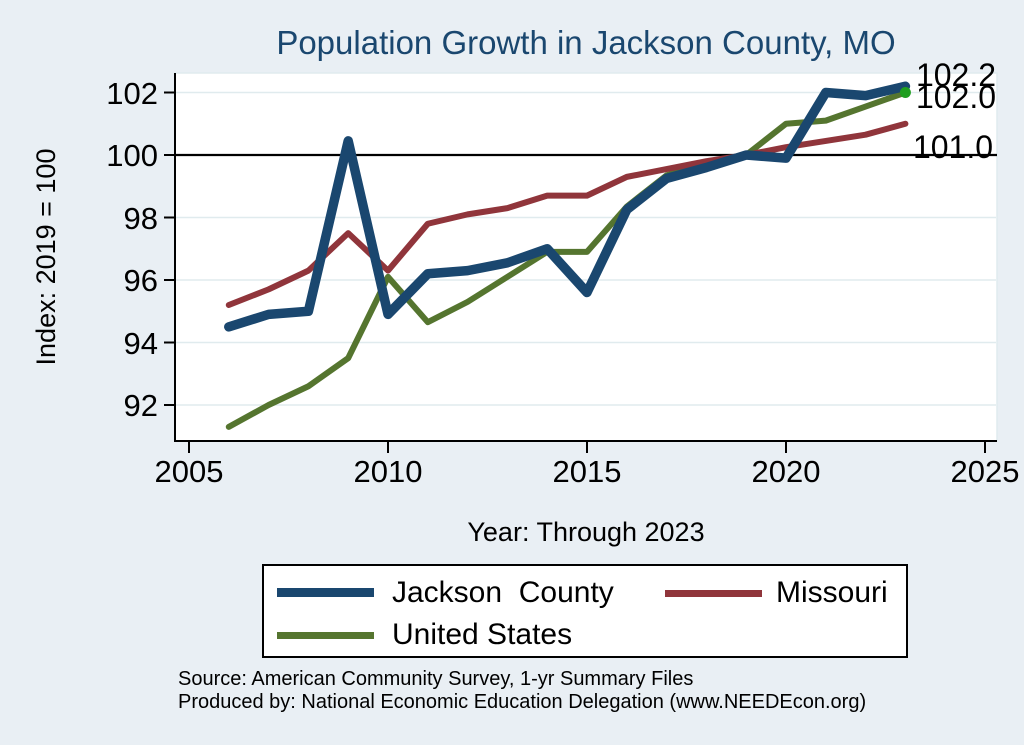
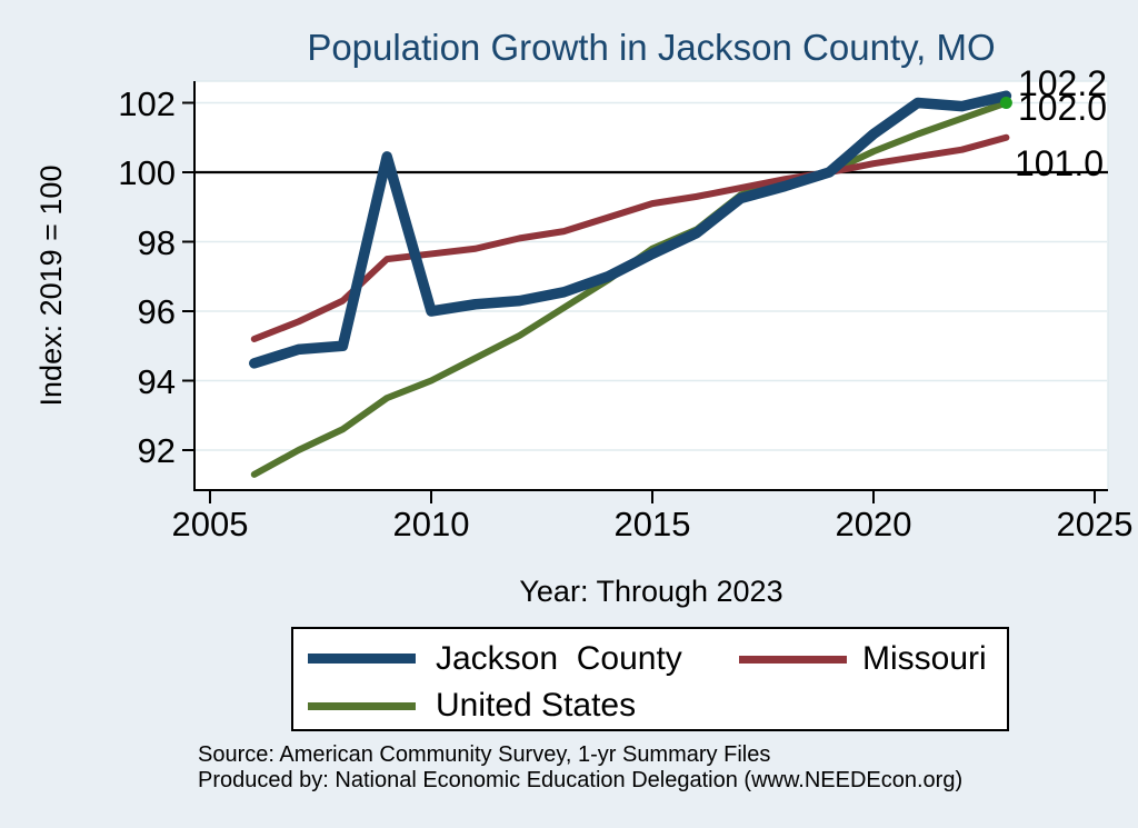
United States/2010: 96.1 -> 94.0
Missouri/2010: 96.3 -> 97.7
Jackson County/2010: 94.9 -> 96.0
United States/2015: 96.9 -> 97.8
Missouri/2015: 98.7 -> 99.1
Jackson County/2015: 95.6 -> 97.7
United States/2020: 101.0 -> 100.6
Jackson County/2020: 99.9 -> 101.1
